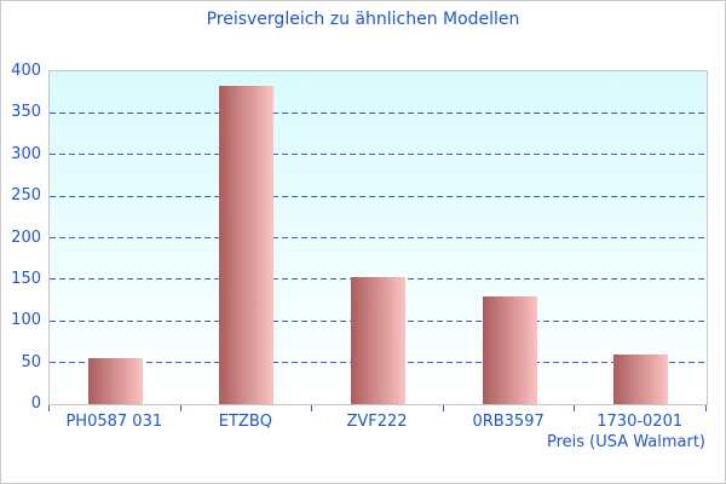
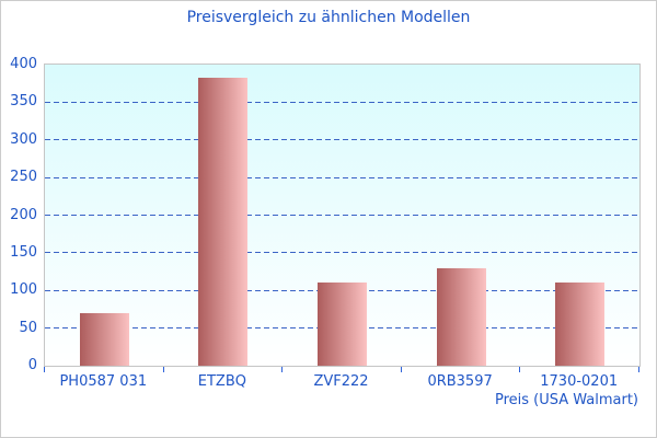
PH0587 031: 60 -> 70
ZVF222: 150 -> 110
1730-0201: 60 -> 110
